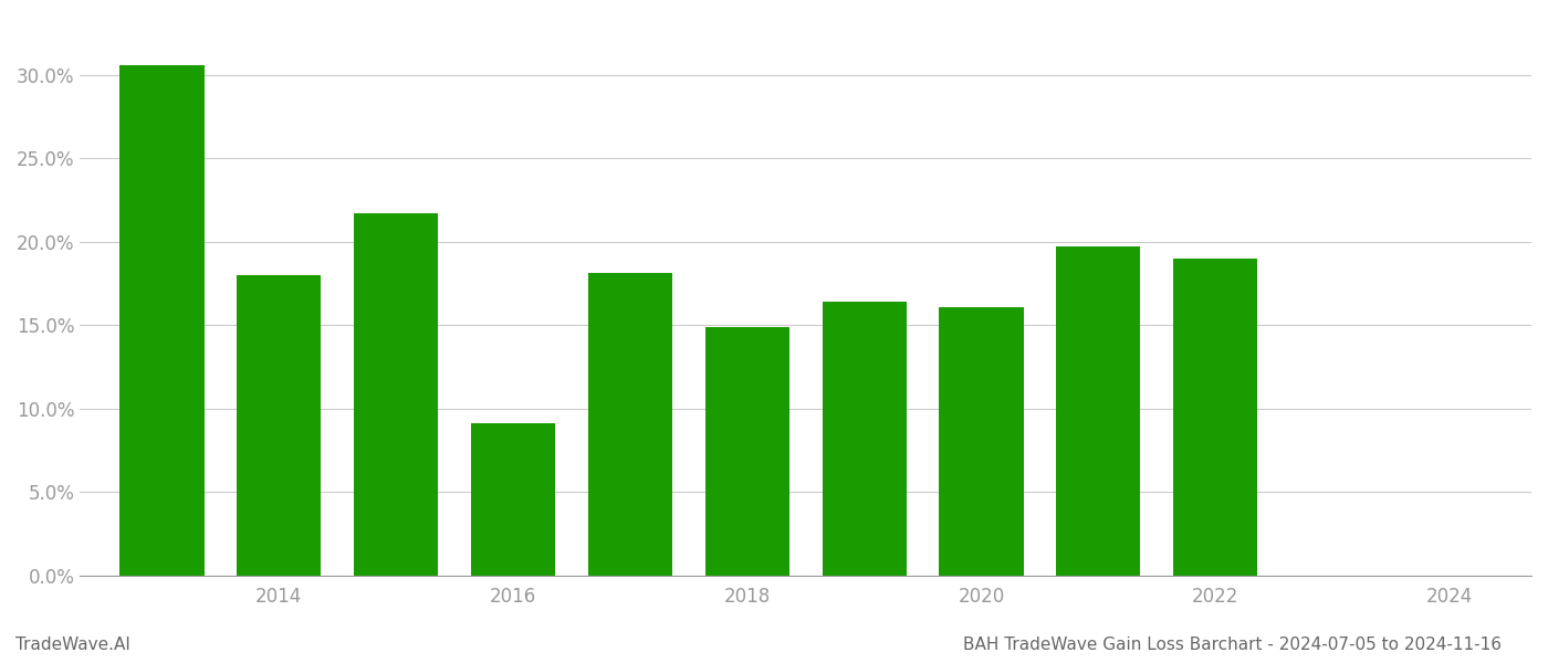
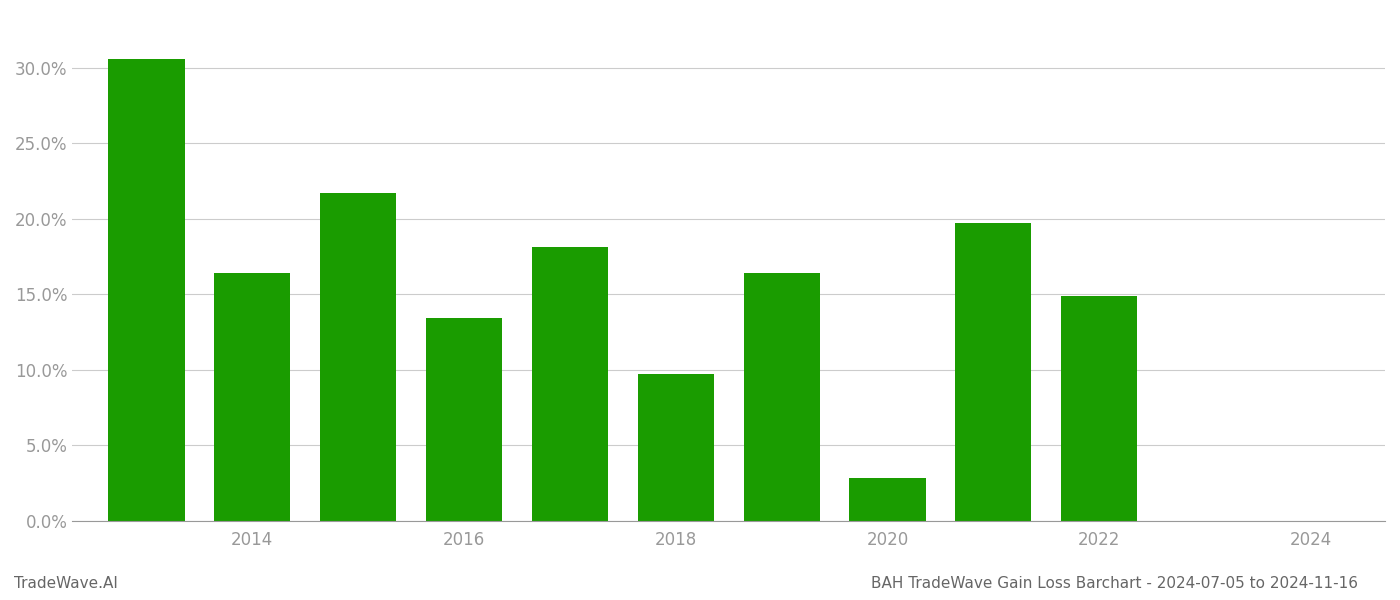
2014: 18.0% -> 16.4%
2016: 9.1% -> 13.4%
2018: 14.9% -> 9.7%
2020: 16.1% -> 2.8%
2022: 19.0% -> 14.9%
